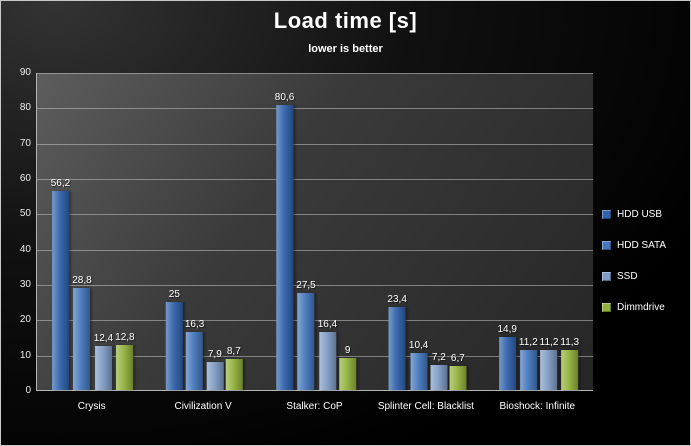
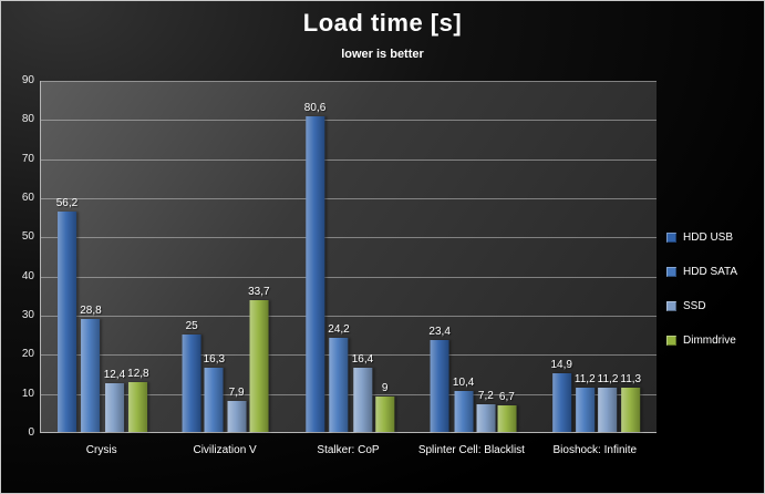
Dimmdrive/Civilization V: 8,7 -> 33,7
HDD SATA/Stalker: CoP: 27,5 -> 24,2
